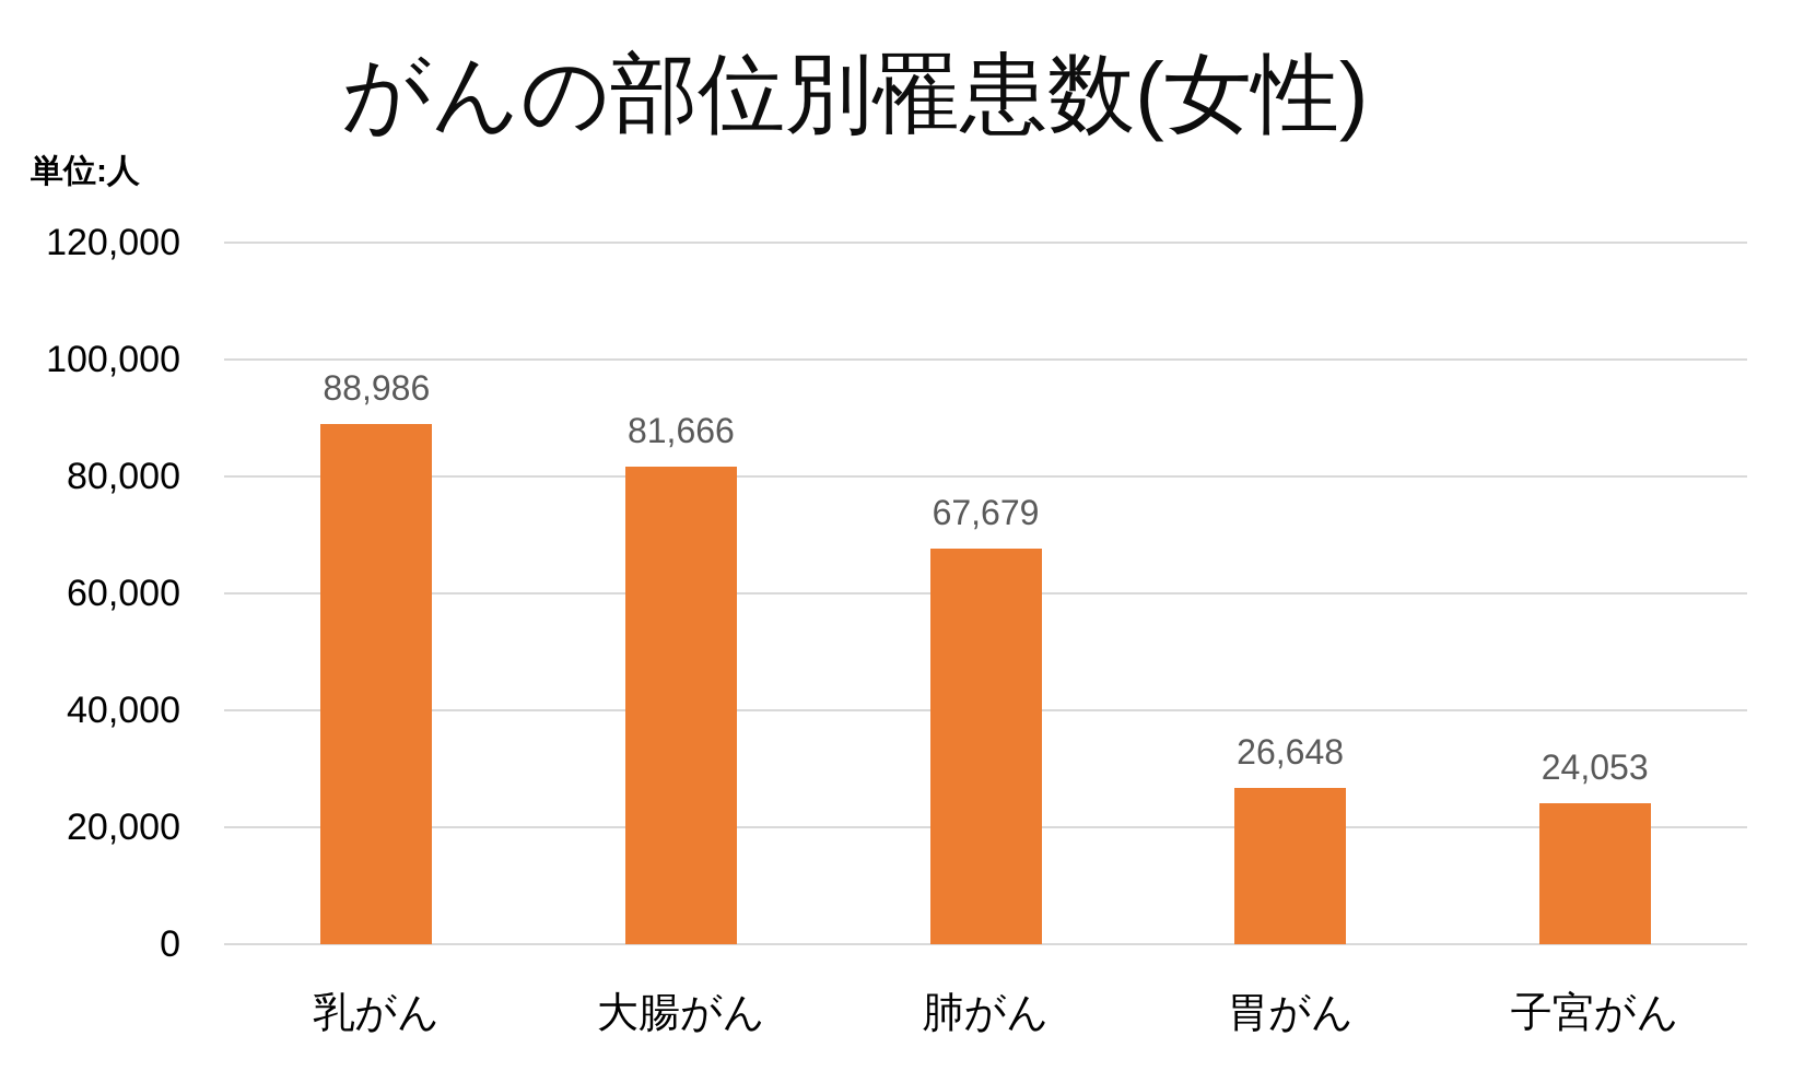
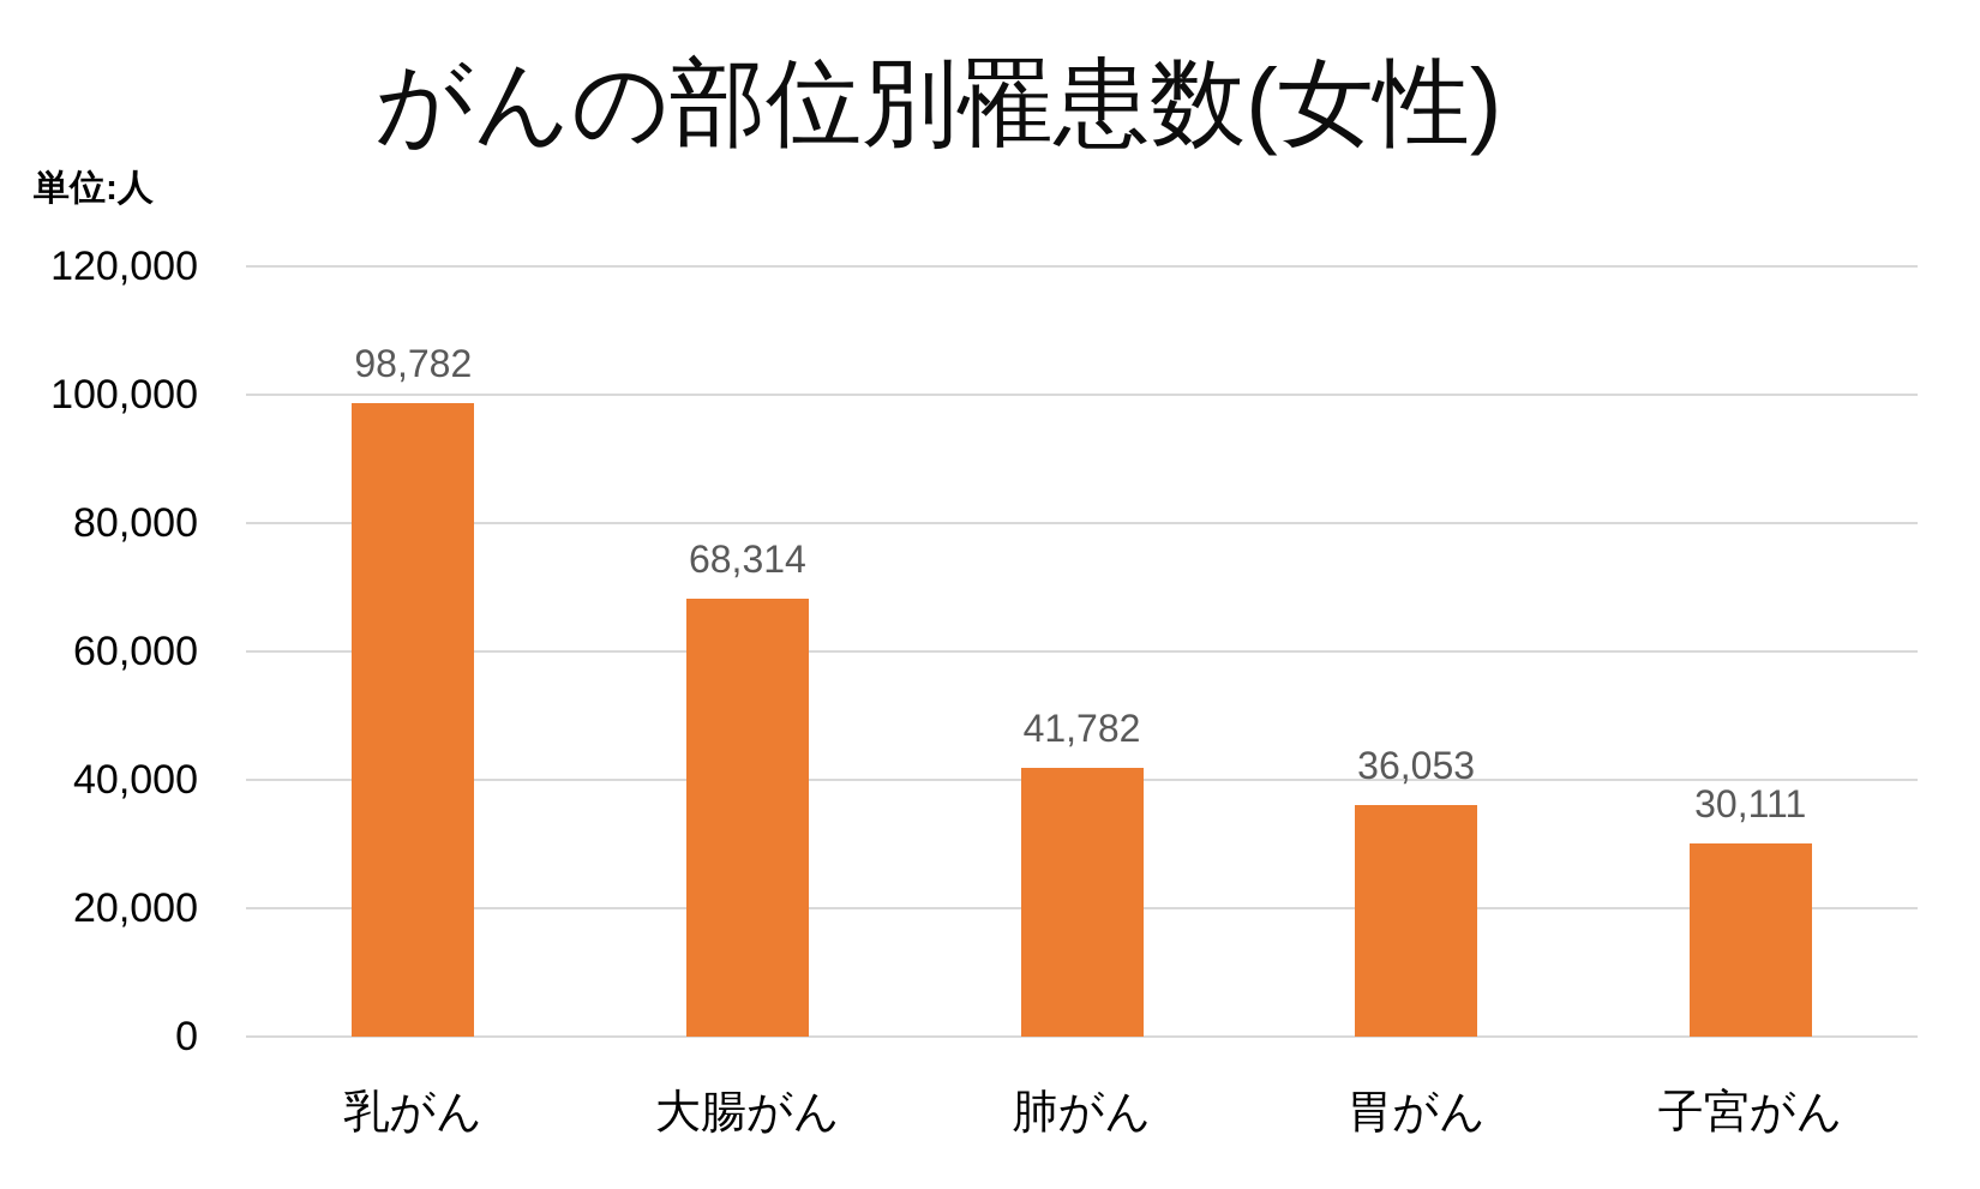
乳がん: 88,986 -> 98,782
大腸がん: 81,666 -> 68,314
肺がん: 67,679 -> 41,782
胃がん: 26,648 -> 36,053
子宮がん: 24,053 -> 30,111
